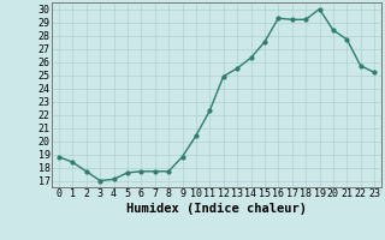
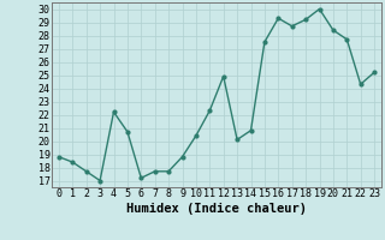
4: 17.1 -> 22.2
5: 17.6 -> 20.7
6: 17.7 -> 17.2
13: 25.5 -> 20.1
14: 26.3 -> 20.8
17: 29.2 -> 28.7
22: 25.7 -> 24.3
